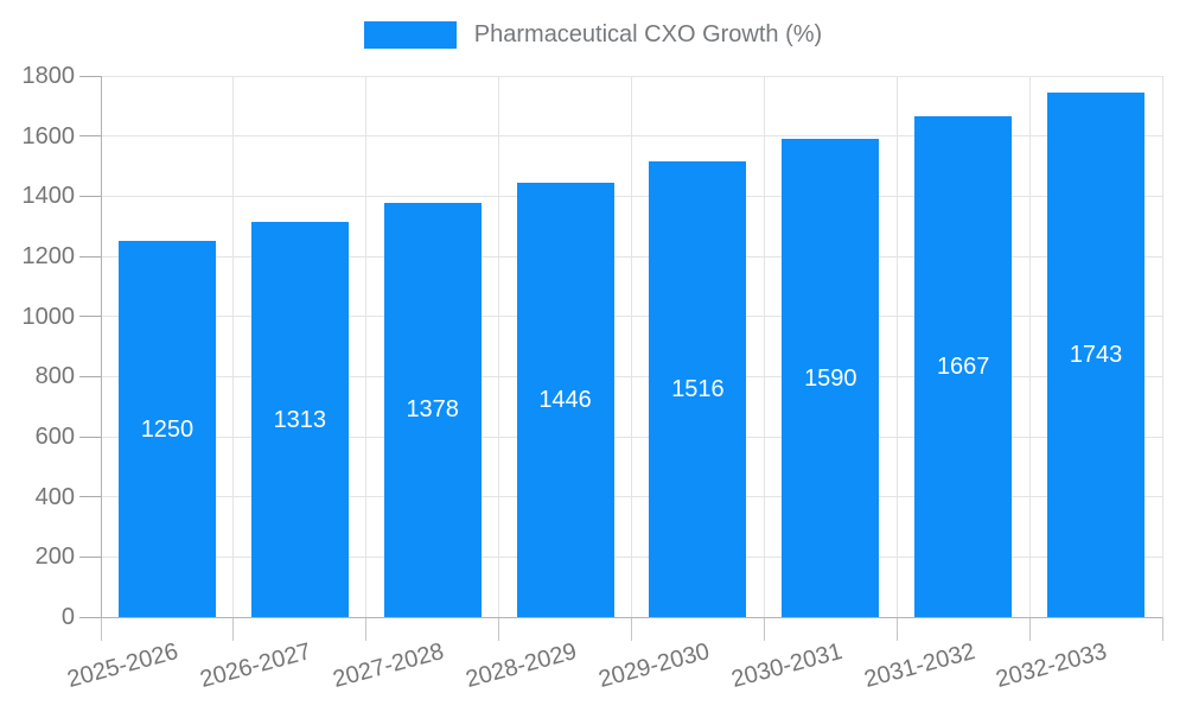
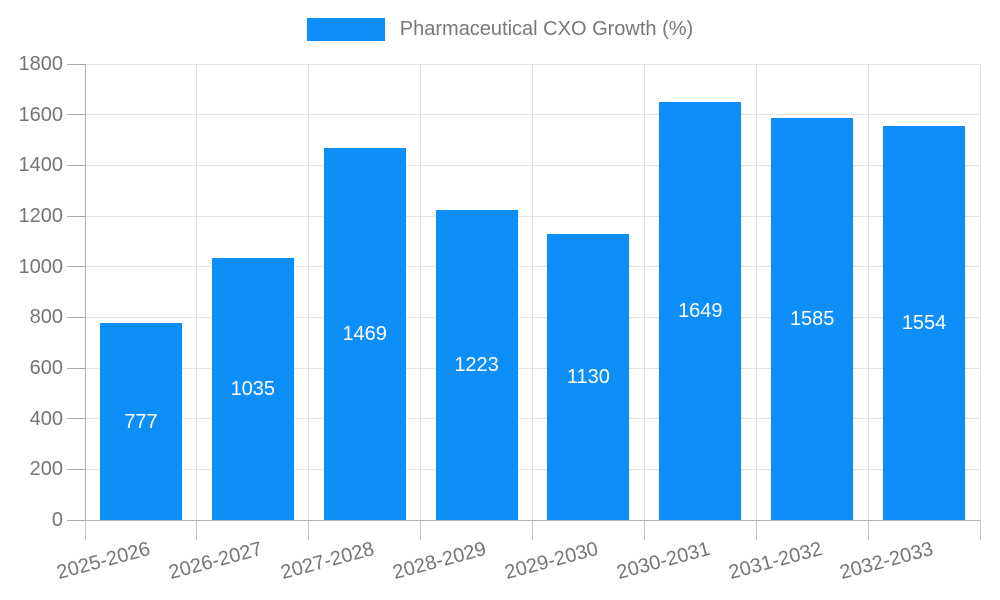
2025-2026: 1250 -> 777
2026-2027: 1313 -> 1035
2027-2028: 1378 -> 1469
2028-2029: 1446 -> 1223
2029-2030: 1516 -> 1130
2030-2031: 1590 -> 1649
2031-2032: 1667 -> 1585
2032-2033: 1743 -> 1554
